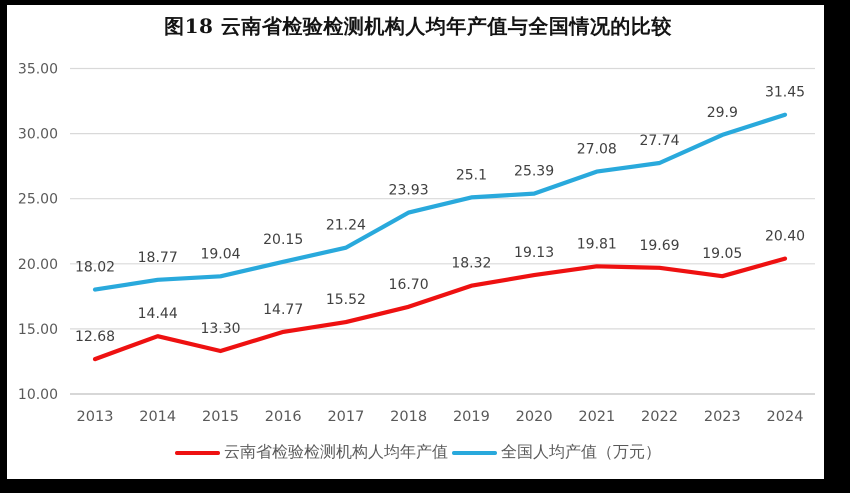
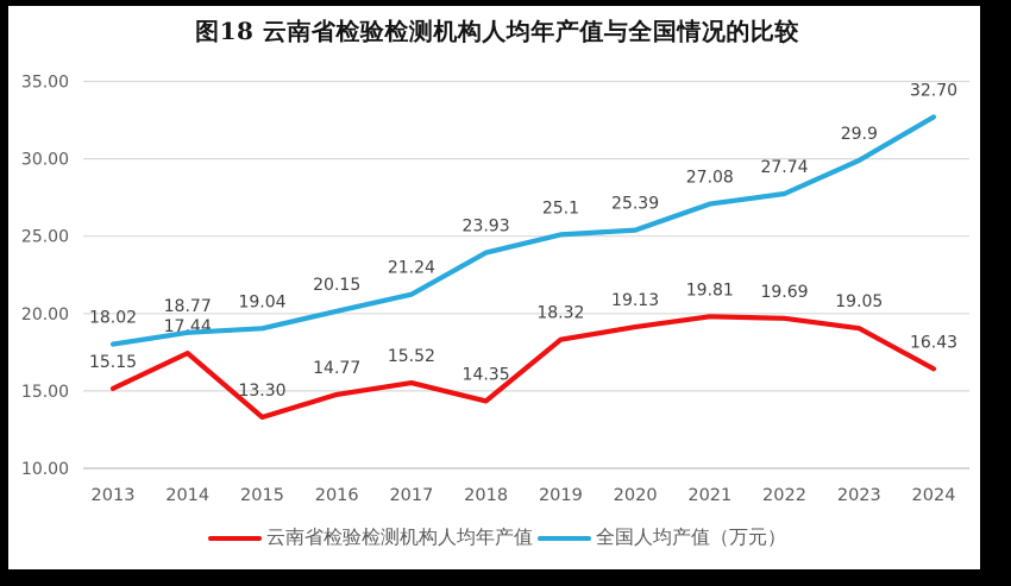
云南省检验检测机构人均年产值/2013: 12.68 -> 15.15
云南省检验检测机构人均年产值/2014: 14.44 -> 17.44
云南省检验检测机构人均年产值/2018: 16.70 -> 14.35
云南省检验检测机构人均年产值/2024: 20.40 -> 16.43
全国人均产值（万元）/2024: 31.45 -> 32.70
